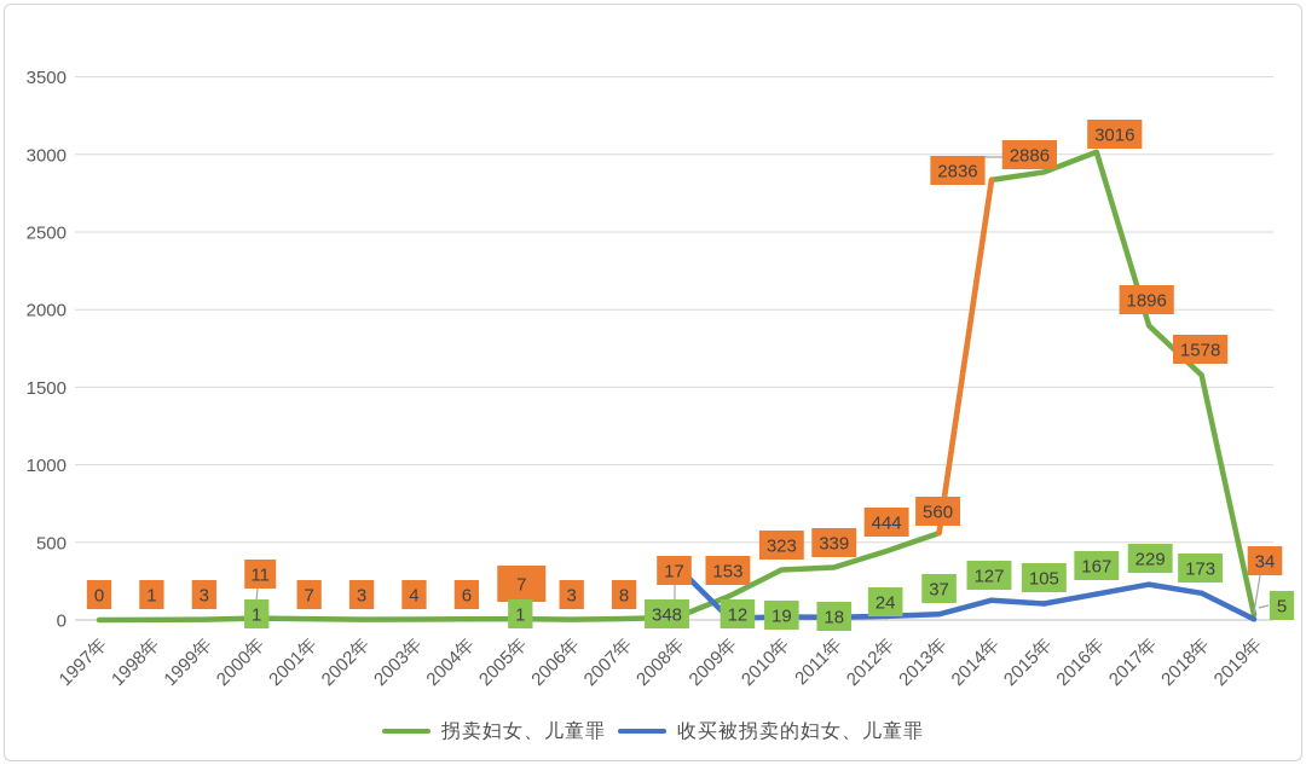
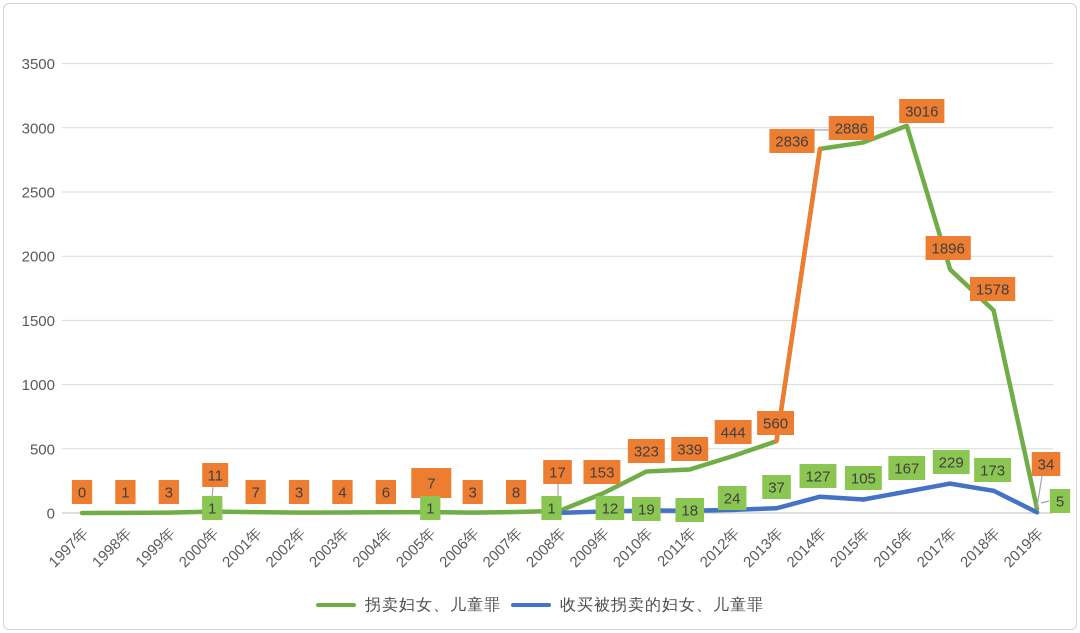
收买被拐卖的妇女、儿童罪/2008年: 348 -> 1
